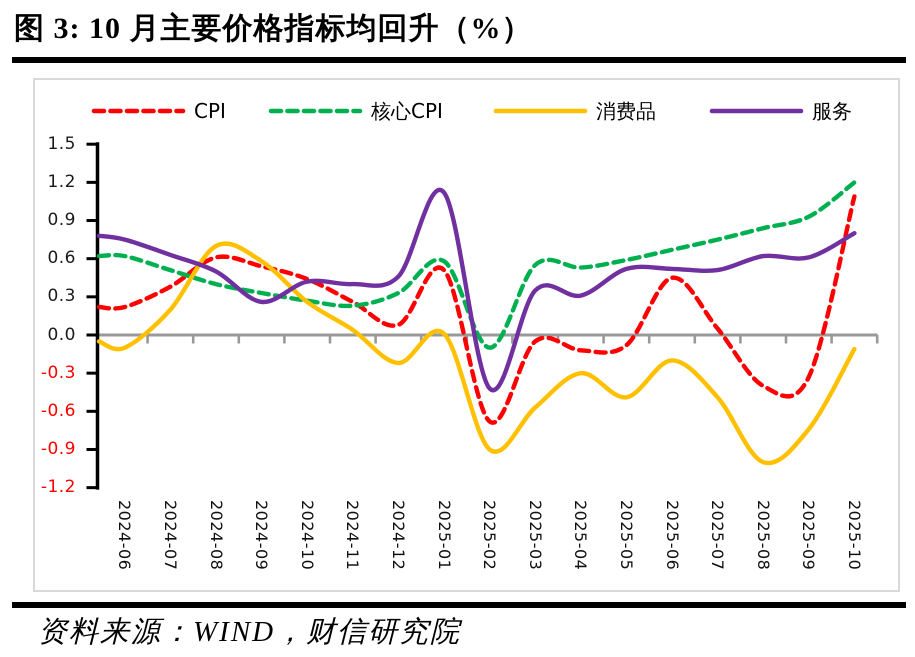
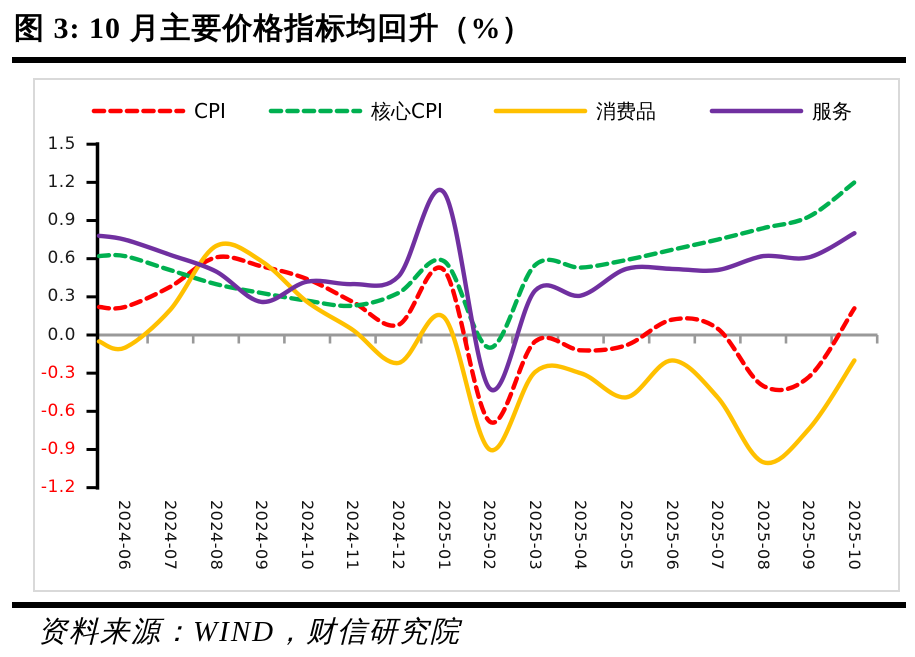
消费品/2025-01: 0.01 -> 0.14
消费品/2025-03: -0.57 -> -0.29
CPI/2025-06: 0.45 -> 0.12
CPI/2025-10: 1.09 -> 0.21
消费品/2025-10: -0.11 -> -0.20
